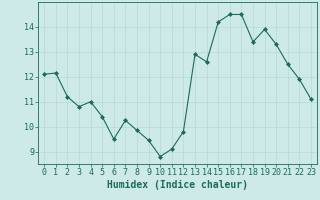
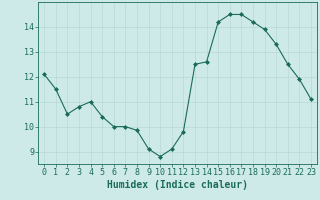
1: 12.15 -> 11.50
2: 11.20 -> 10.50
6: 9.50 -> 10.00
7: 10.25 -> 10.00
9: 9.45 -> 9.10
13: 12.90 -> 12.50
18: 13.40 -> 14.20
